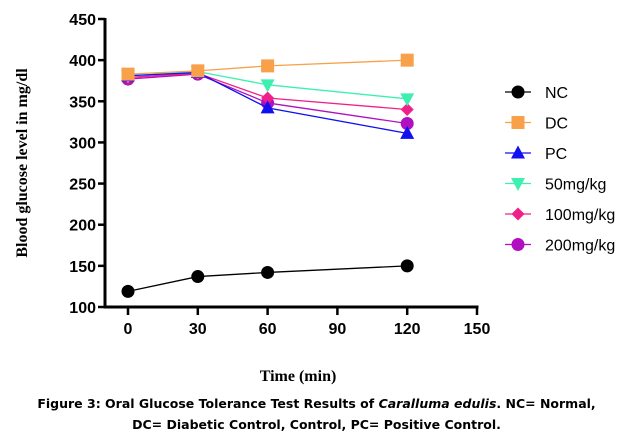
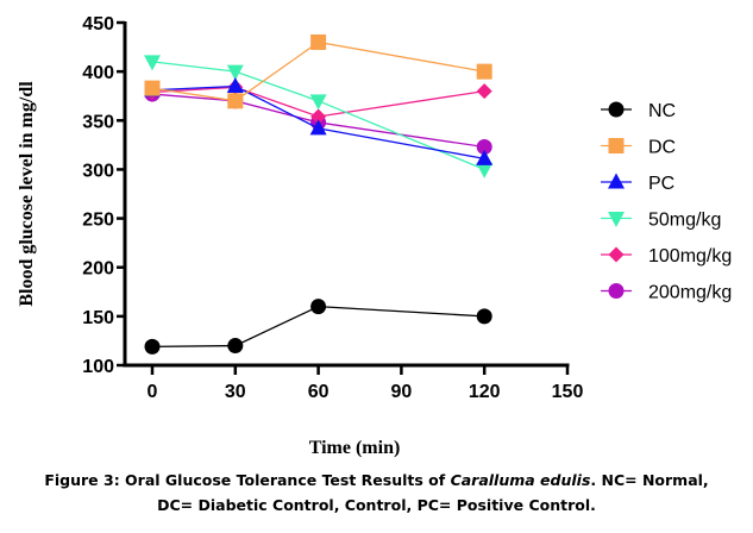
50mg/kg/0: 380 -> 410
NC/30: 140 -> 120
DC/30: 390 -> 370
50mg/kg/30: 390 -> 400
200mg/kg/30: 380 -> 370
NC/60: 140 -> 160
DC/60: 390 -> 430
50mg/kg/120: 350 -> 300
100mg/kg/120: 340 -> 380
